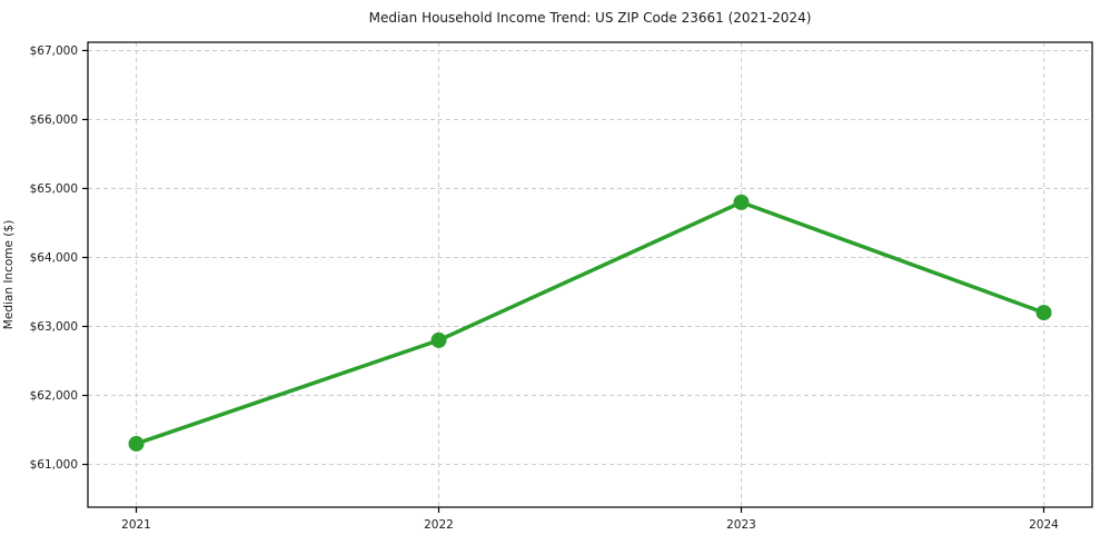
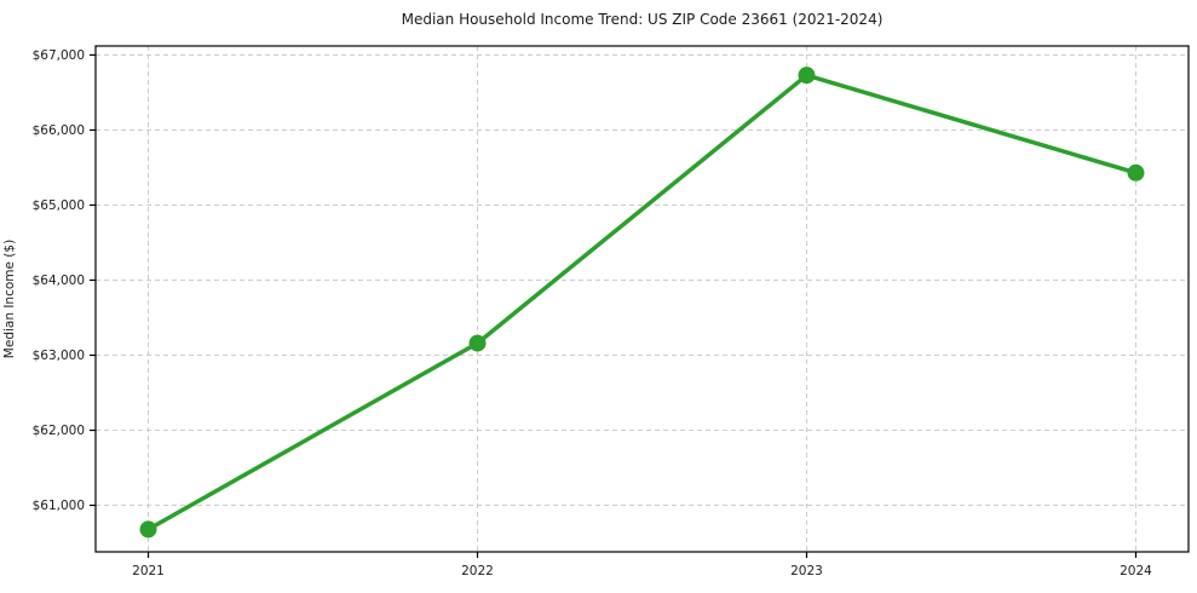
2021: $61300 -> $60700
2022: $62800 -> $63200
2023: $64800 -> $66700
2024: $63200 -> $65400
